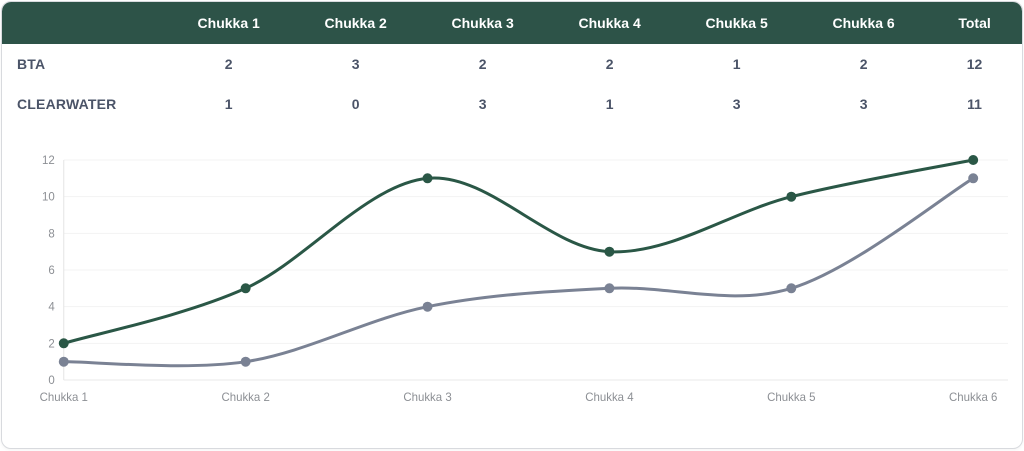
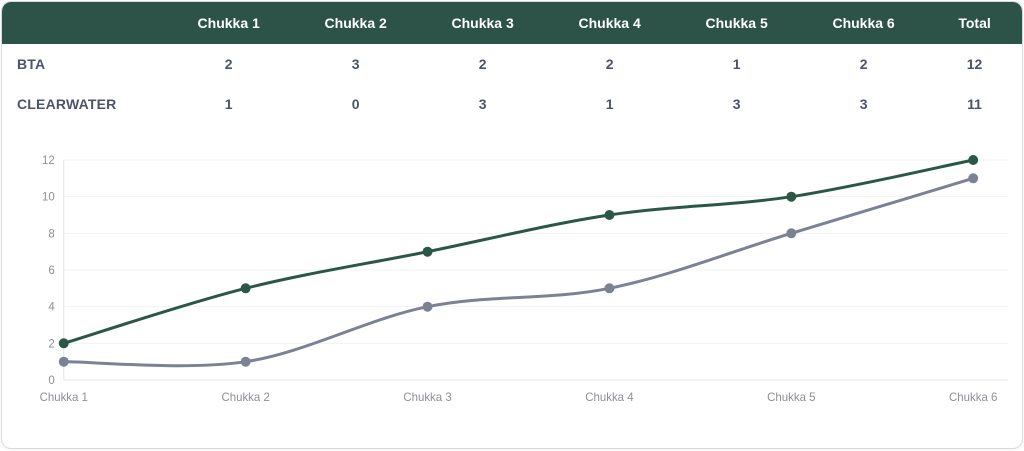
BTA/Chukka 3: 11 -> 7
BTA/Chukka 4: 7 -> 9
CLEARWATER/Chukka 5: 5 -> 8
